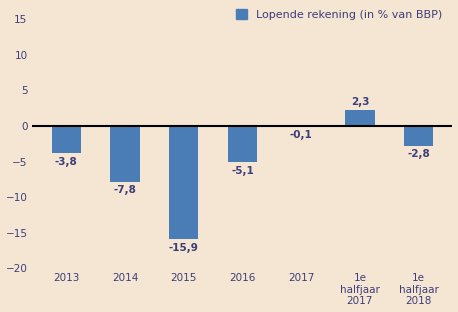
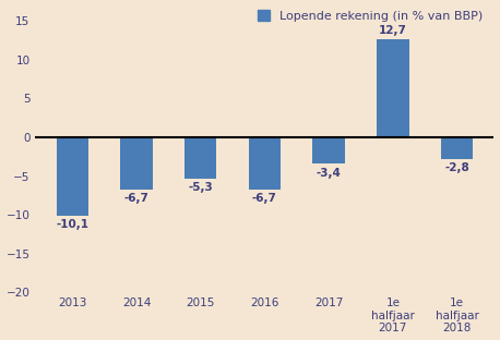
2013: -3,8 -> -10,1
2014: -7,8 -> -6,7
2015: -15,9 -> -5,3
2016: -5,1 -> -6,7
2017: -0,1 -> -3,4
1e halfjaar 2017: 2,3 -> 12,7
